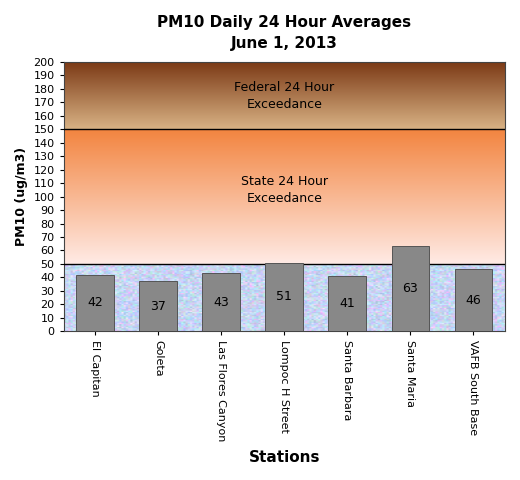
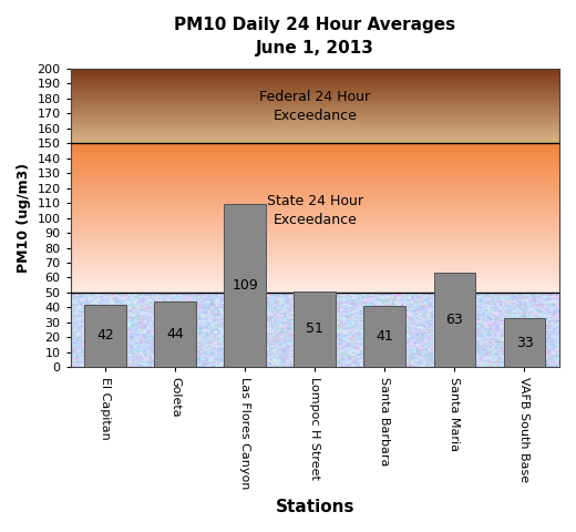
Goleta: 37 -> 44
Las Flores Canyon: 43 -> 109
VAFB South Base: 46 -> 33
